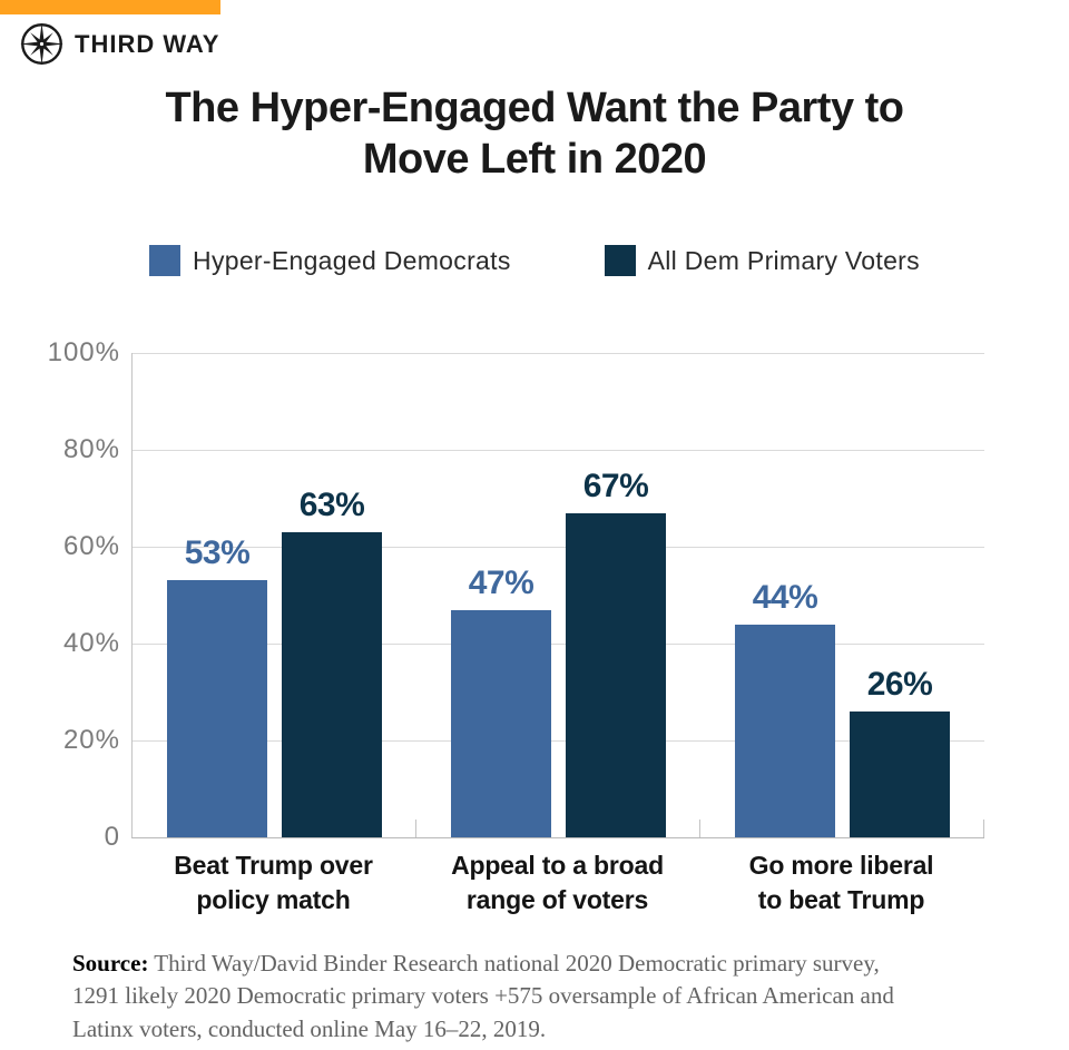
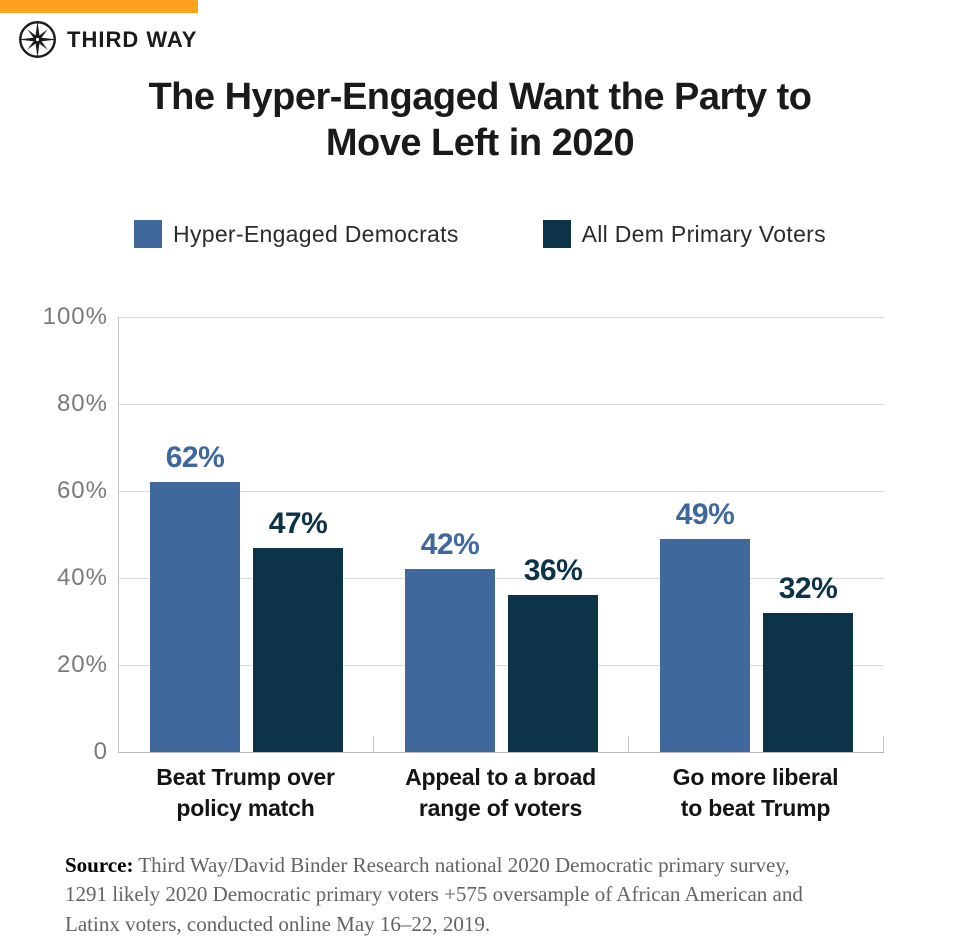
Hyper-Engaged Democrats/Beat Trump over policy match: 53% -> 62%
All Dem Primary Voters/Beat Trump over policy match: 63% -> 47%
Hyper-Engaged Democrats/Appeal to a broad range of voters: 47% -> 42%
All Dem Primary Voters/Appeal to a broad range of voters: 67% -> 36%
Hyper-Engaged Democrats/Go more liberal to beat Trump: 44% -> 49%
All Dem Primary Voters/Go more liberal to beat Trump: 26% -> 32%
